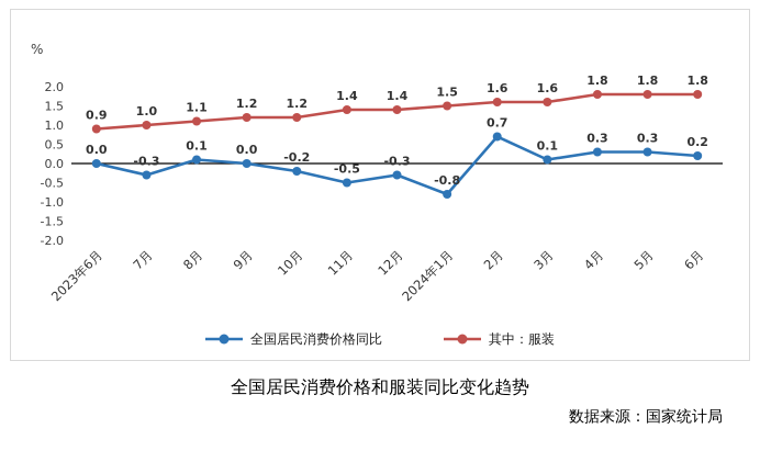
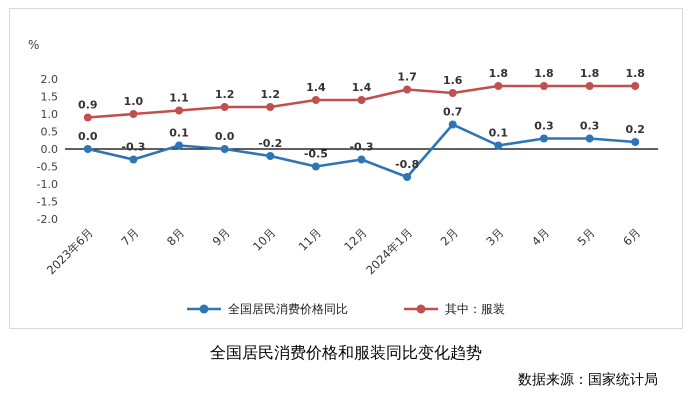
其中：服装/2024年1月: 1.5 -> 1.7
其中：服装/3月: 1.6 -> 1.8
